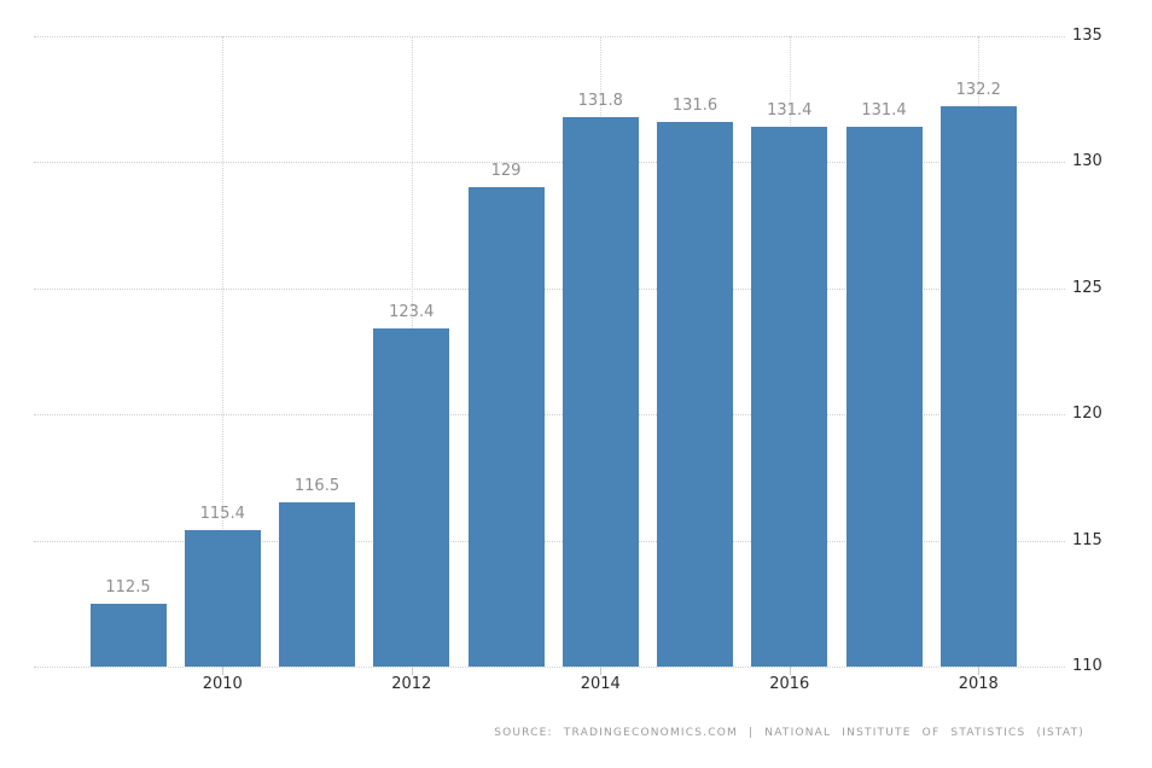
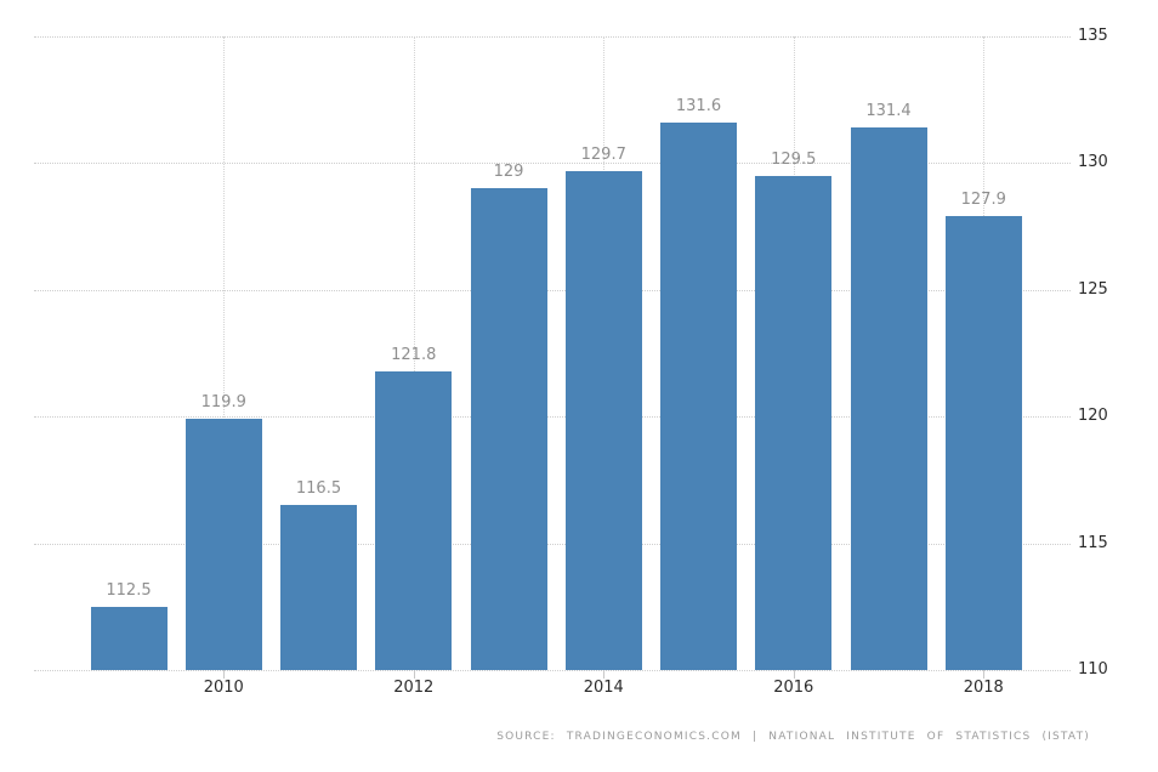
2010: 115.4 -> 119.9
2012: 123.4 -> 121.8
2014: 131.8 -> 129.7
2016: 131.4 -> 129.5
2018: 132.2 -> 127.9
